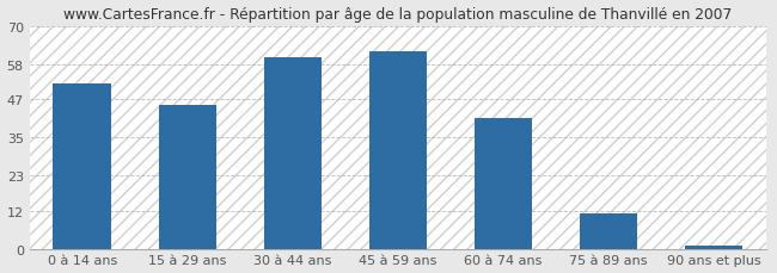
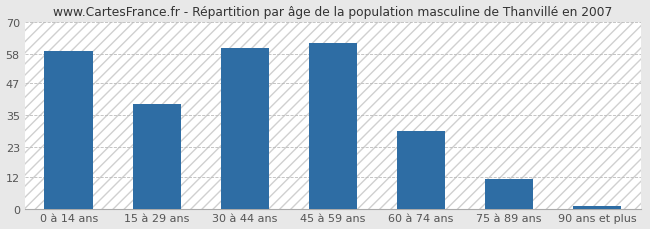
0 à 14 ans: 52 -> 59
15 à 29 ans: 45 -> 39
60 à 74 ans: 41 -> 29
